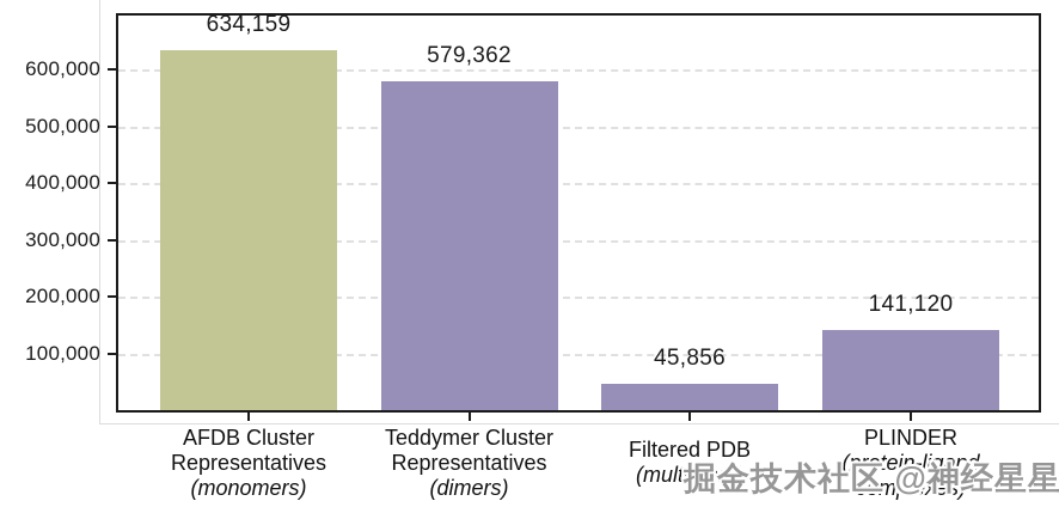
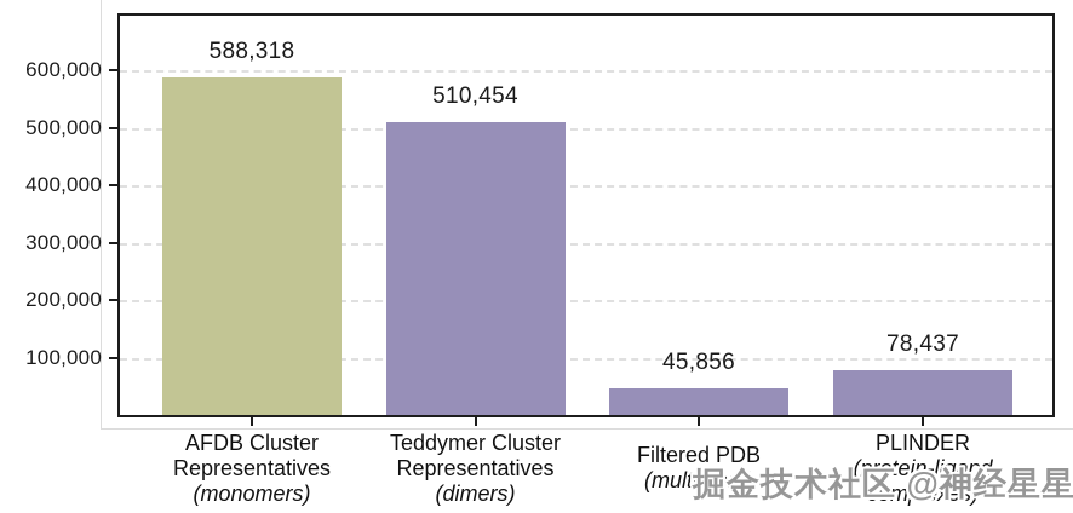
AFDB Cluster Representatives (monomers): 634,159 -> 588,318
Teddymer Cluster Representatives (dimers): 579,362 -> 510,454
PLINDER (protein-ligand complexes): 141,120 -> 78,437
